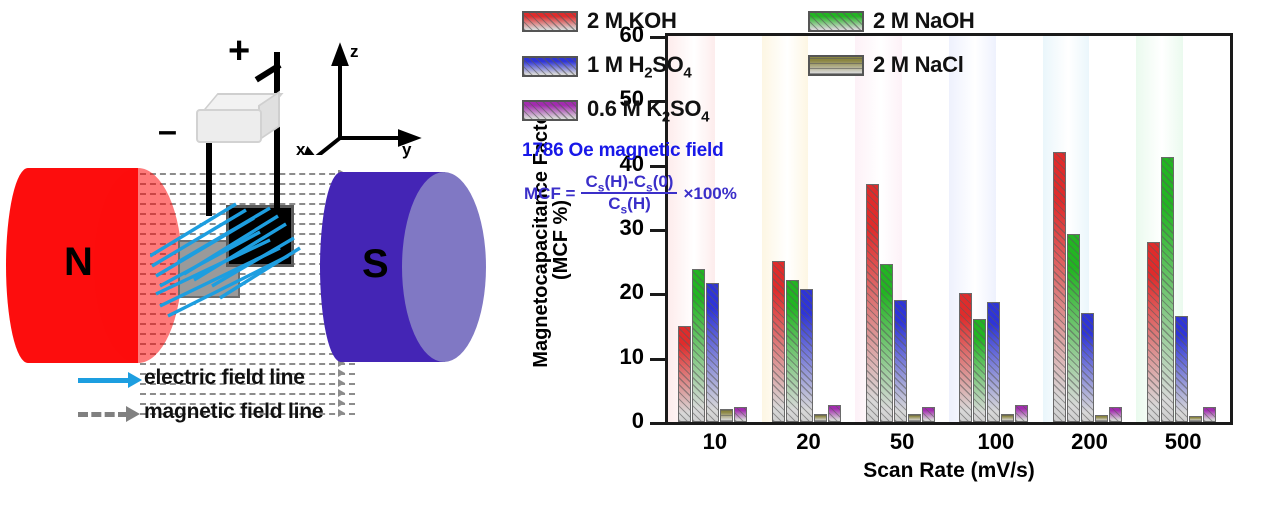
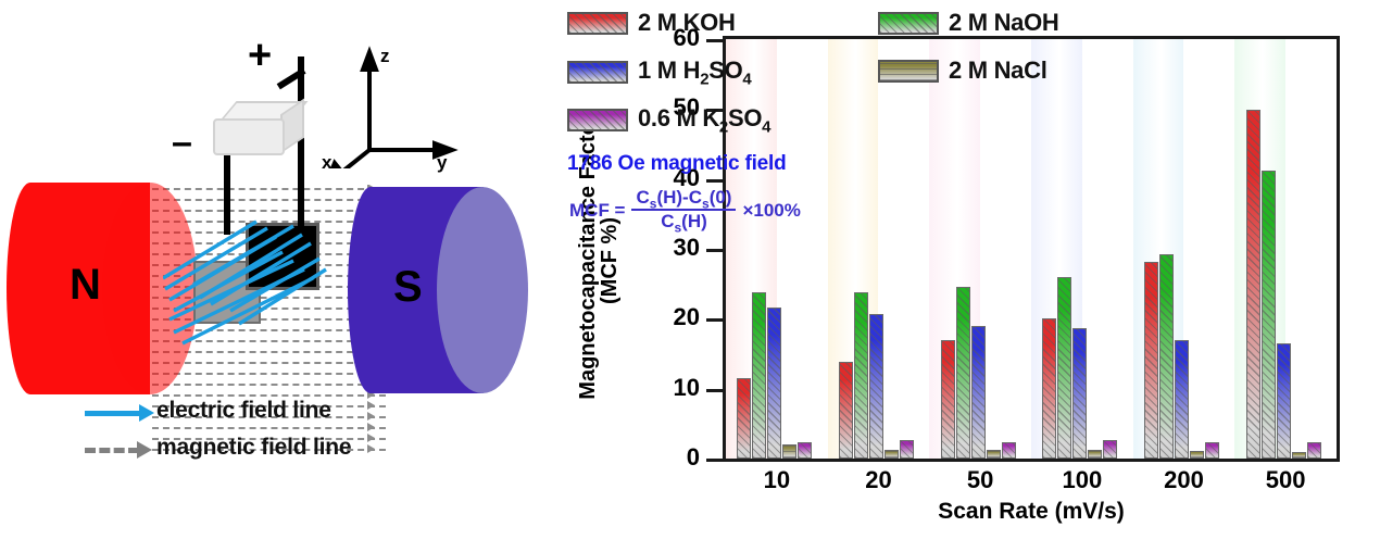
2 M KOH/10: 15 -> 12
2 M KOH/20: 25 -> 14
2 M NaOH/20: 22 -> 24
2 M KOH/50: 37 -> 17
2 M NaOH/100: 16 -> 26
2 M KOH/200: 42 -> 28
2 M KOH/500: 28 -> 50
